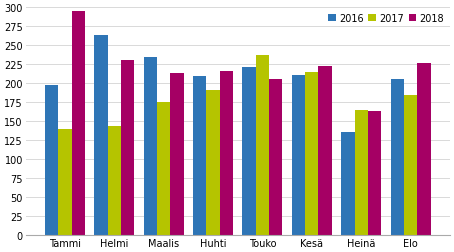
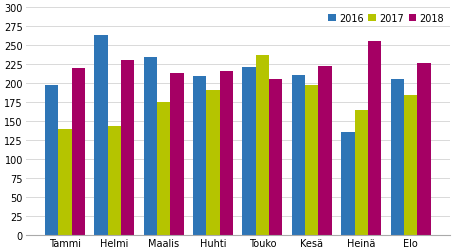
2018/Tammi: 295 -> 220
2017/Kesä: 214 -> 198
2018/Heinä: 163 -> 256
